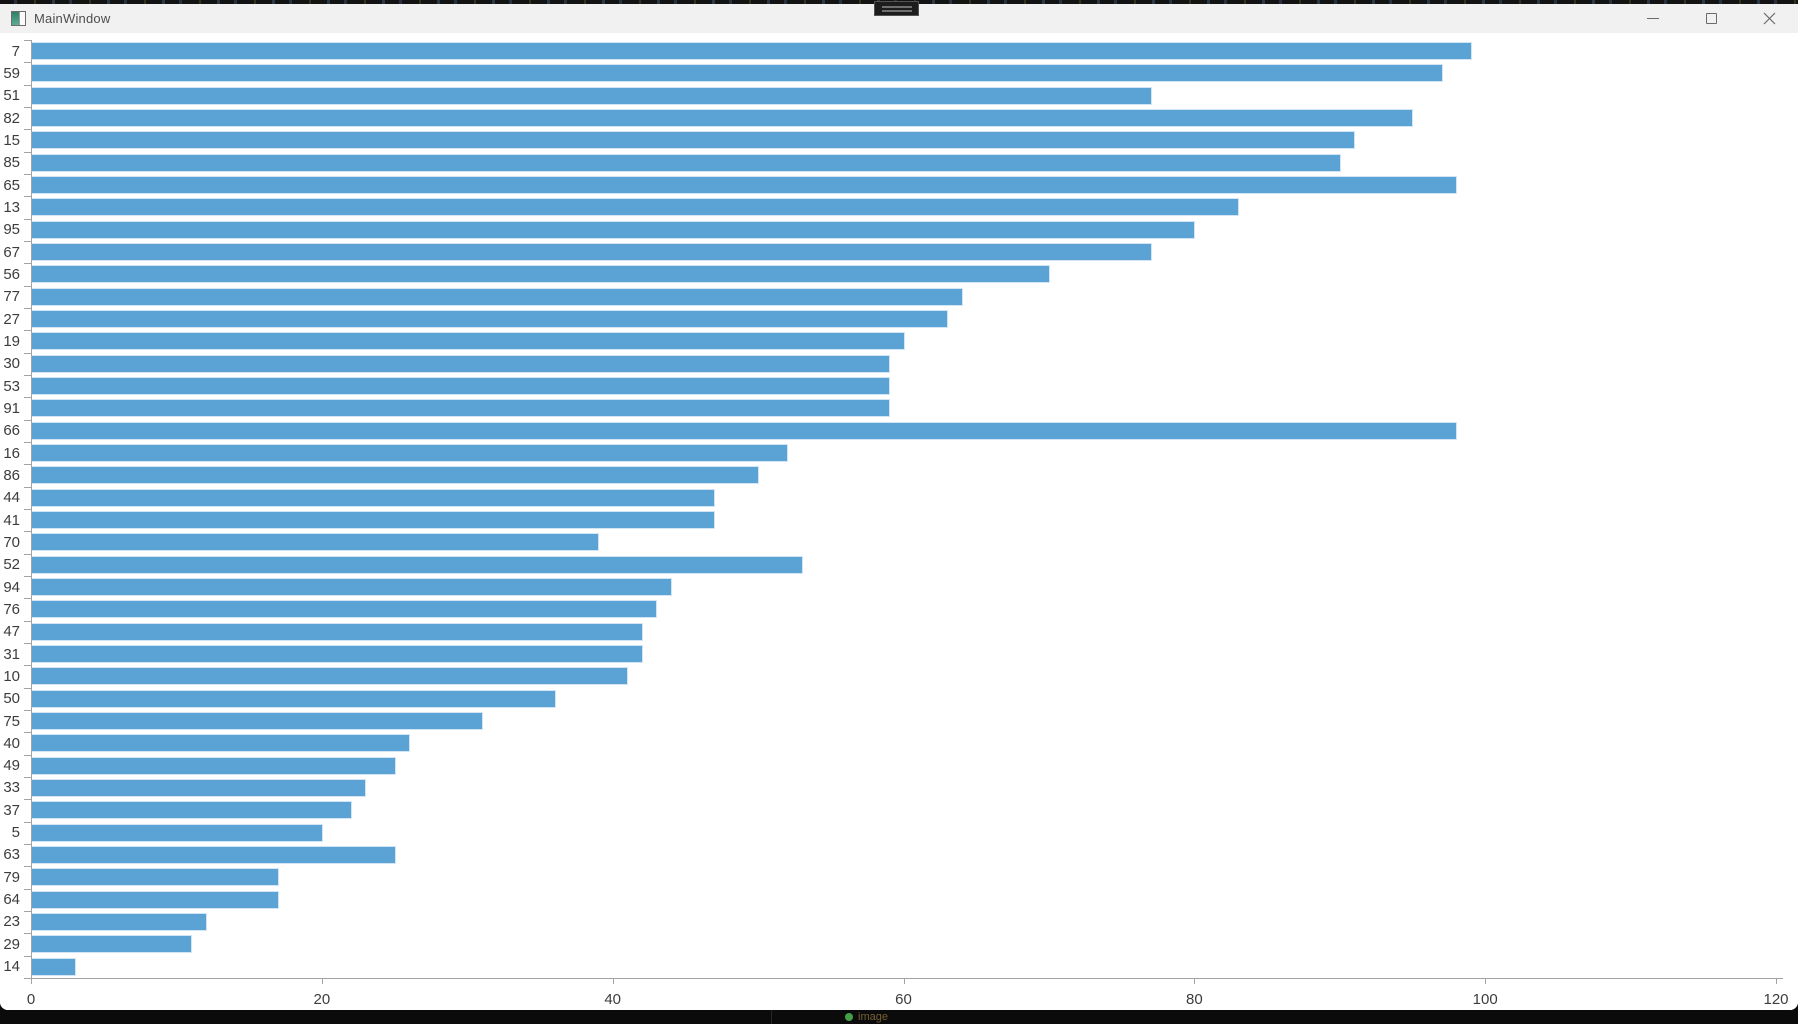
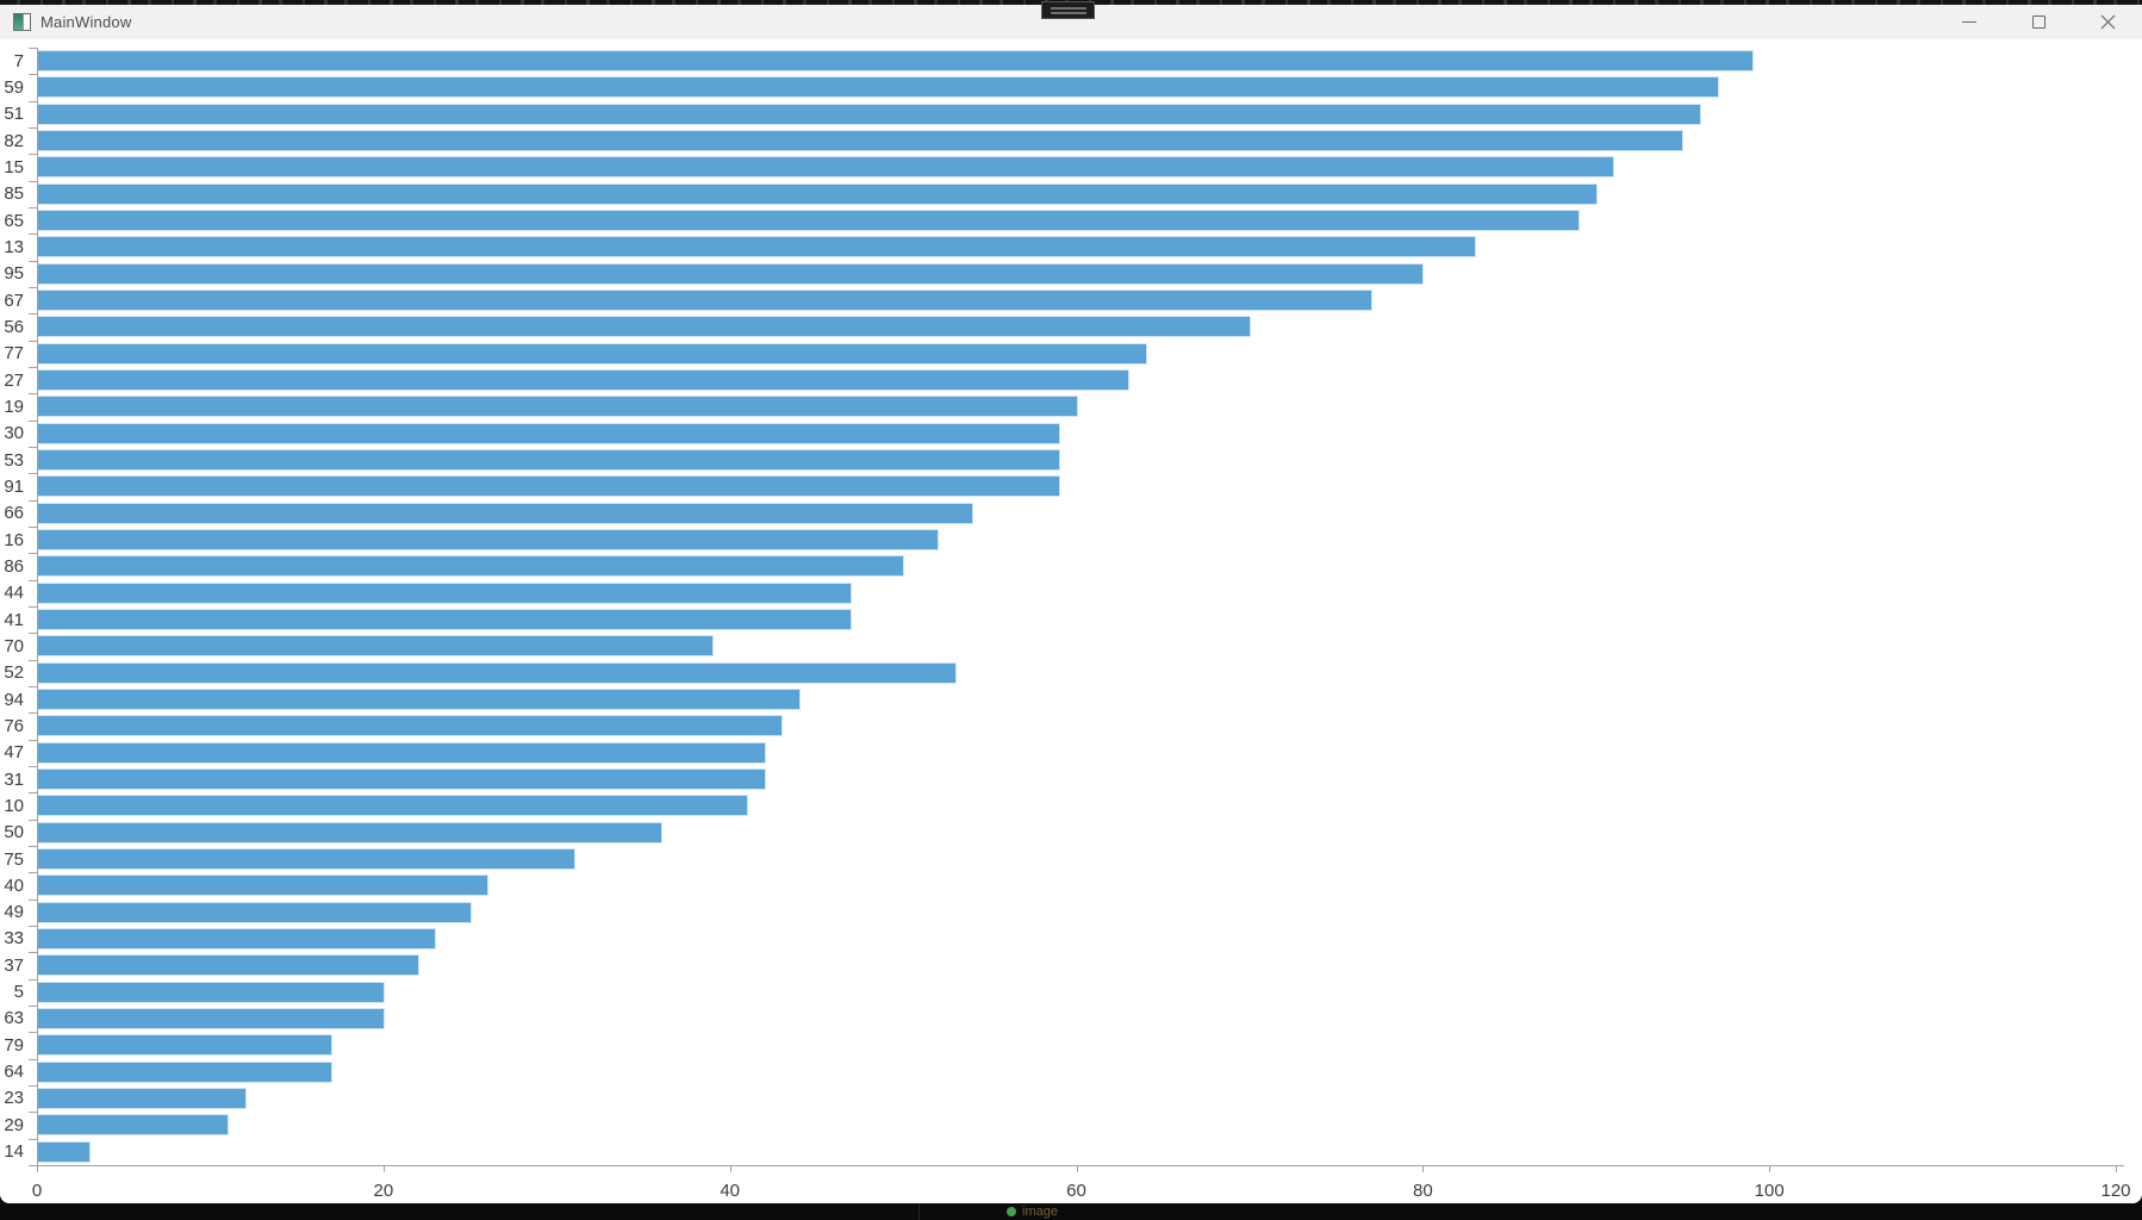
51: 77 -> 96
65: 98 -> 89
66: 98 -> 54
63: 25 -> 20
